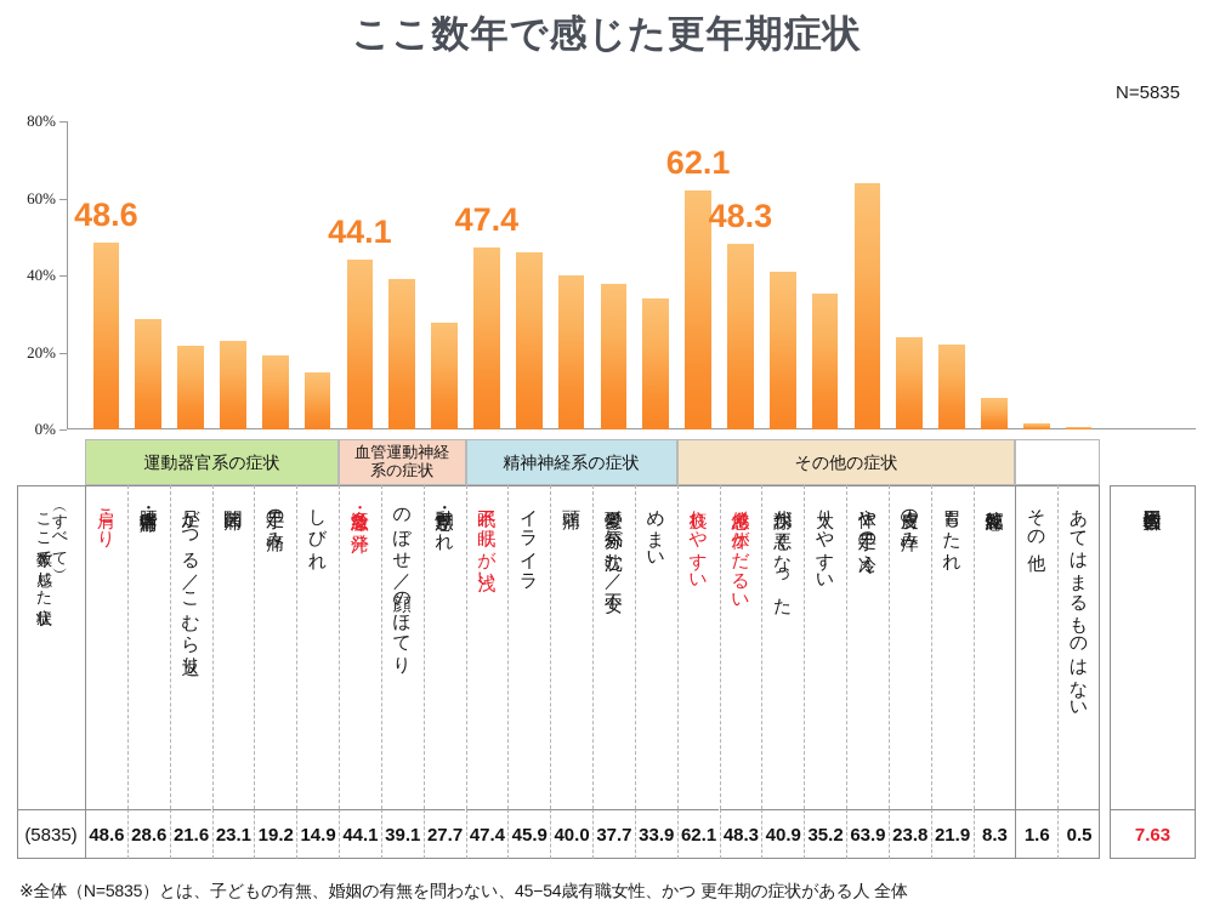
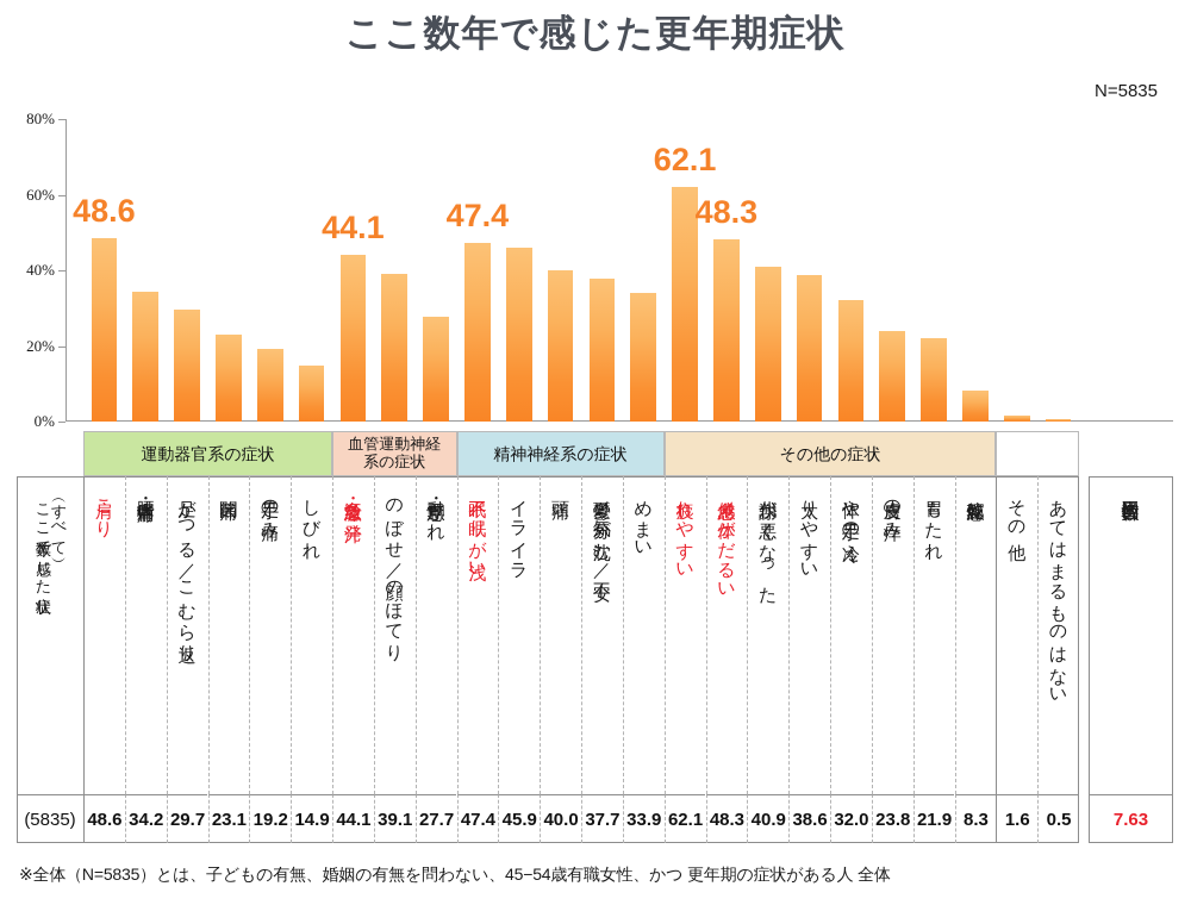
腰痛・背中痛: 28.6 -> 34.2
足がつる／こむら返り: 21.6 -> 29.7
太りやすい: 35.2 -> 38.6
体や手足の冷え: 63.9 -> 32.0
